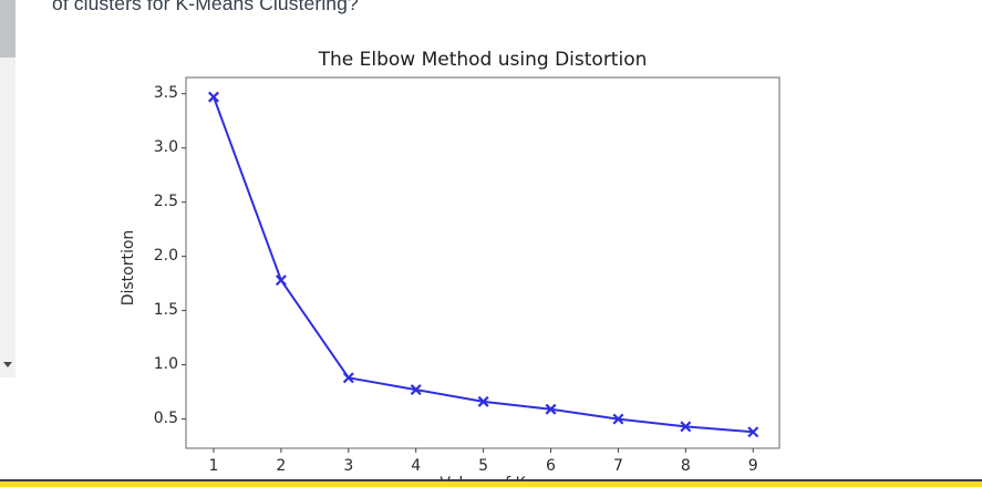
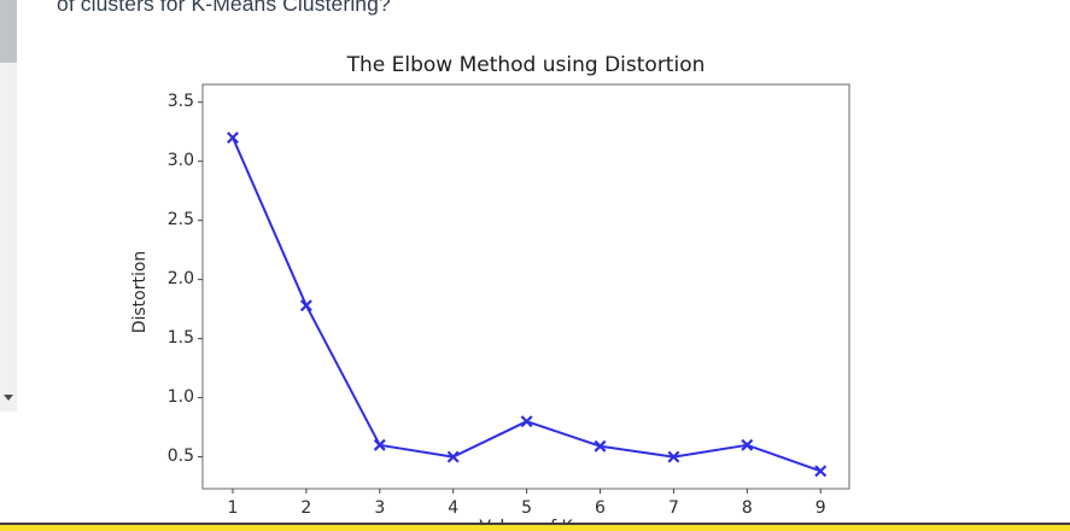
1: 3.5 -> 3.2
3: 0.9 -> 0.6
4: 0.8 -> 0.5
5: 0.7 -> 0.8
8: 0.4 -> 0.6
